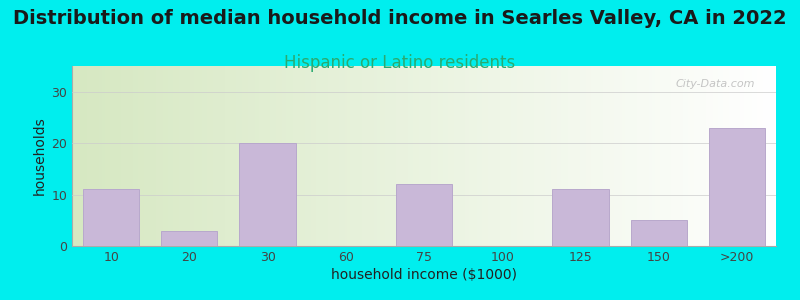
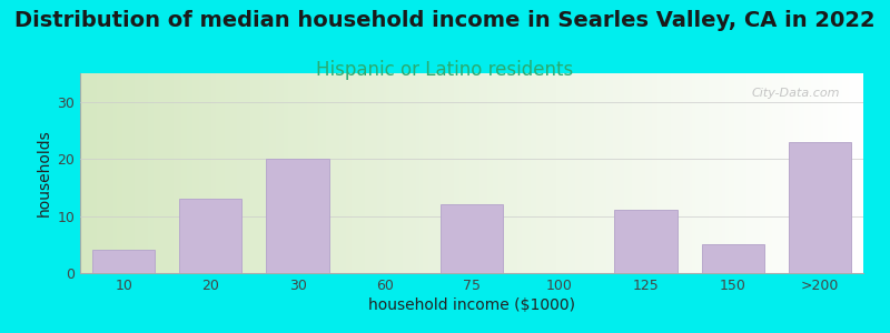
10: 11 -> 4
20: 3 -> 13
